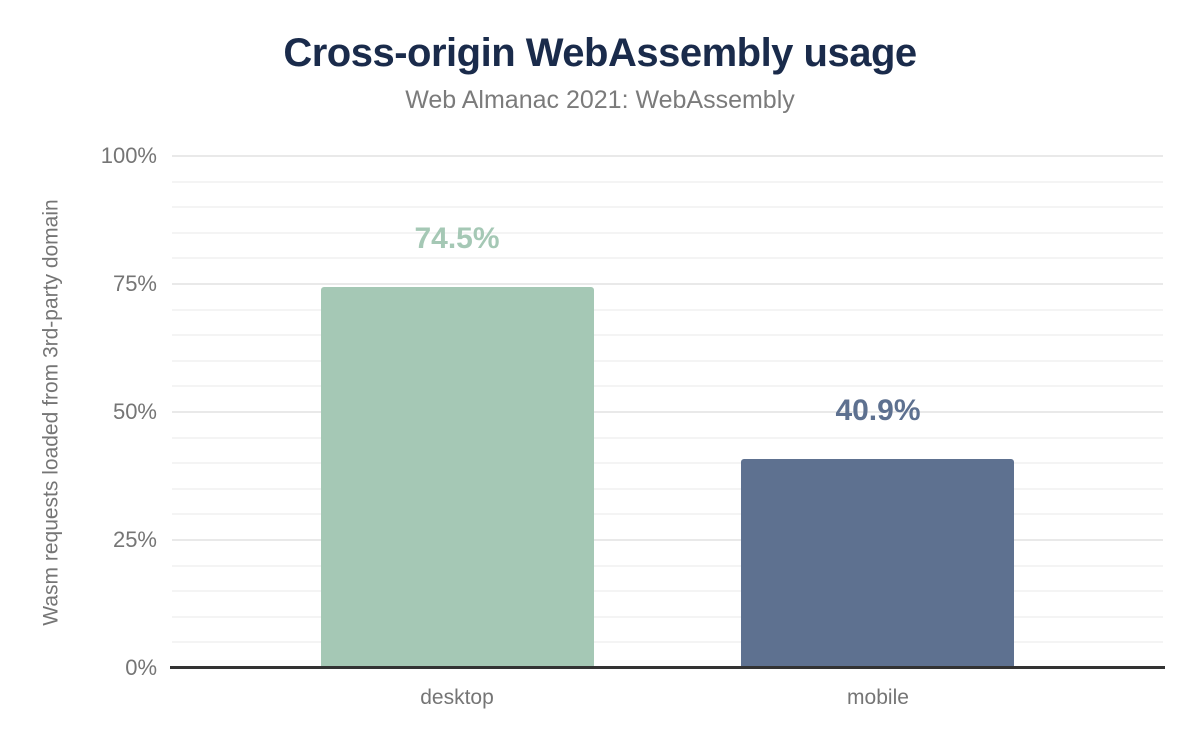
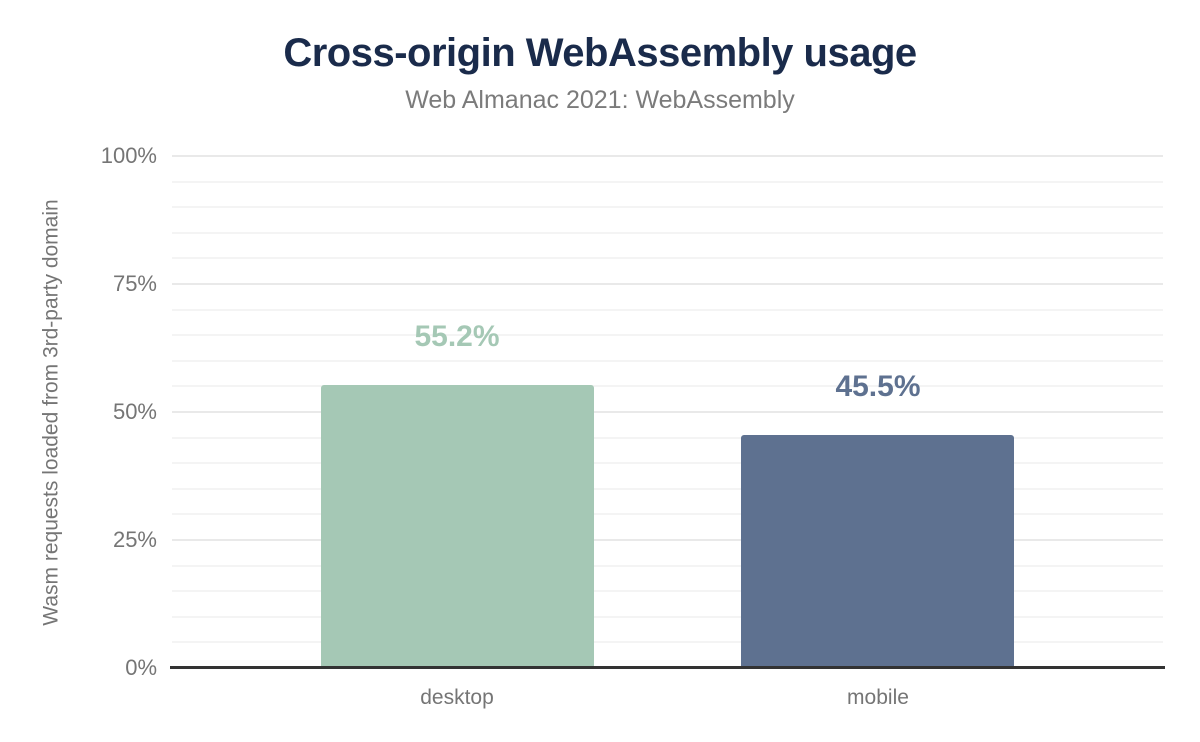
desktop: 74.5% -> 55.2%
mobile: 40.9% -> 45.5%
